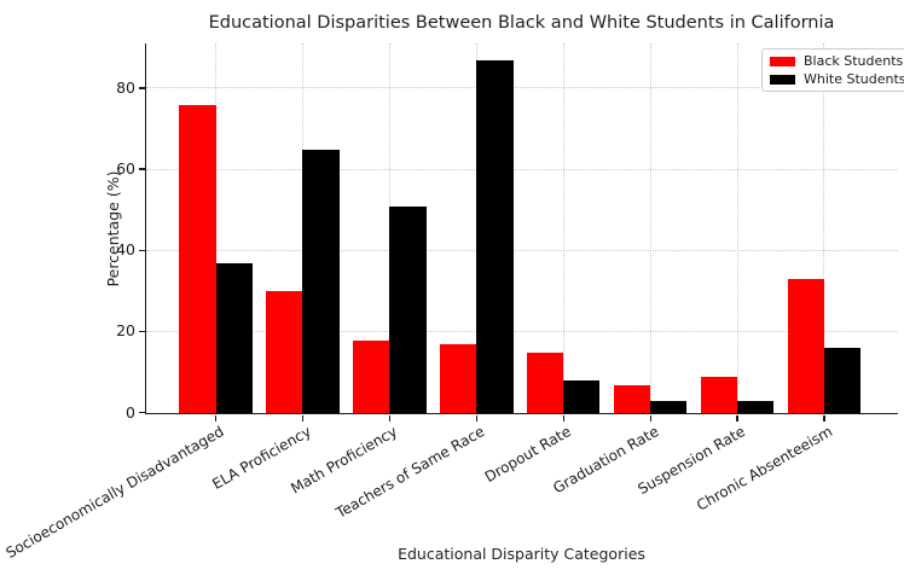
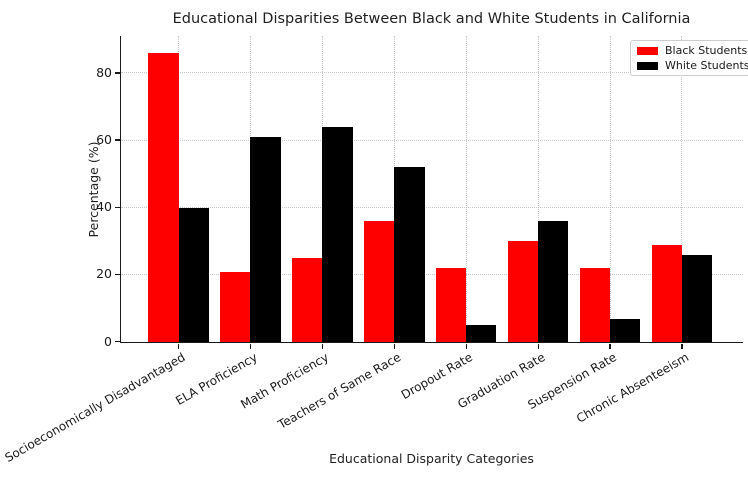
Black Students/Socioeconomically Disadvantaged: 76 -> 86
White Students/Socioeconomically Disadvantaged: 37 -> 40
Black Students/ELA Proficiency: 30 -> 21
White Students/ELA Proficiency: 65 -> 61
Black Students/Math Proficiency: 18 -> 25
White Students/Math Proficiency: 51 -> 64
Black Students/Teachers of Same Race: 17 -> 36
White Students/Teachers of Same Race: 87 -> 52
Black Students/Dropout Rate: 15 -> 22
White Students/Dropout Rate: 8 -> 5
Black Students/Graduation Rate: 7 -> 30
White Students/Graduation Rate: 3 -> 36
Black Students/Suspension Rate: 9 -> 22
White Students/Suspension Rate: 3 -> 7
Black Students/Chronic Absenteeism: 33 -> 29
White Students/Chronic Absenteeism: 16 -> 26
